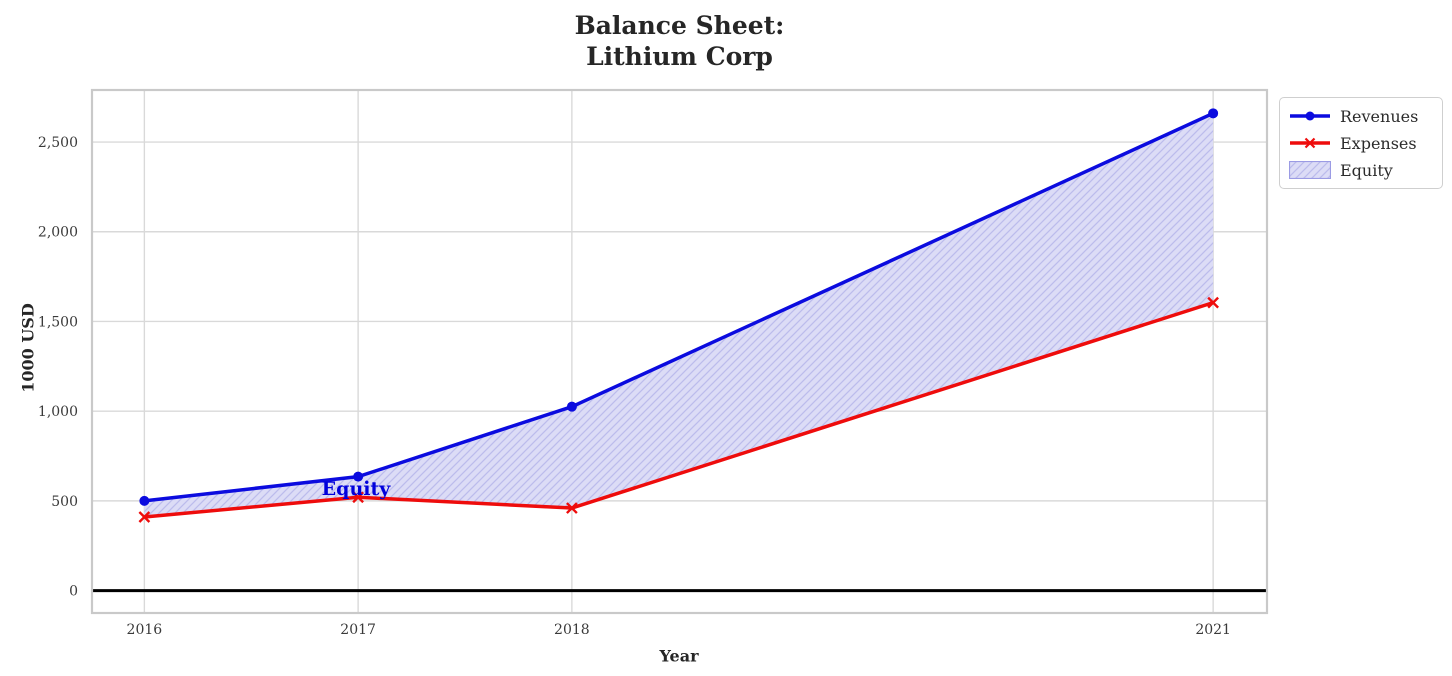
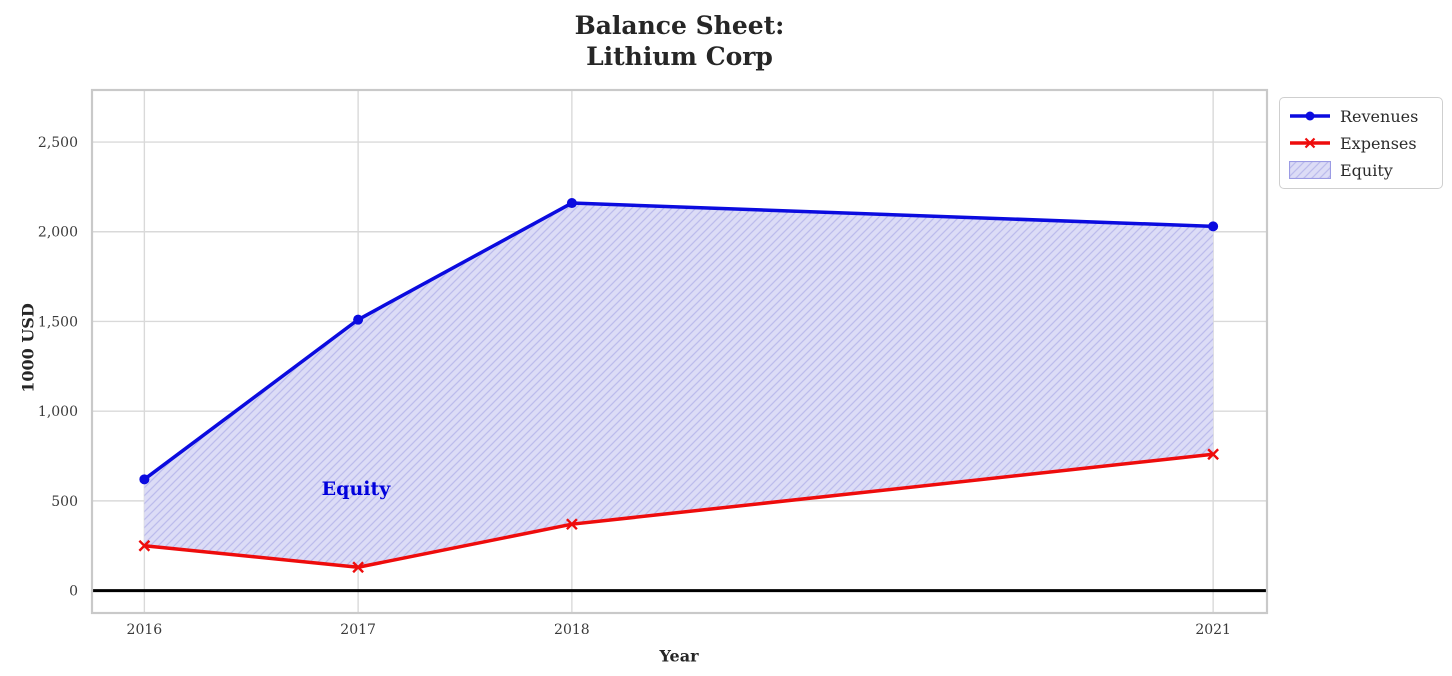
Revenues/2016: 500 -> 620
Expenses/2016: 410 -> 250
Revenues/2017: 640 -> 1510
Expenses/2017: 520 -> 130
Revenues/2018: 1020 -> 2160
Expenses/2018: 460 -> 370
Revenues/2021: 2660 -> 2030
Expenses/2021: 1600 -> 760
